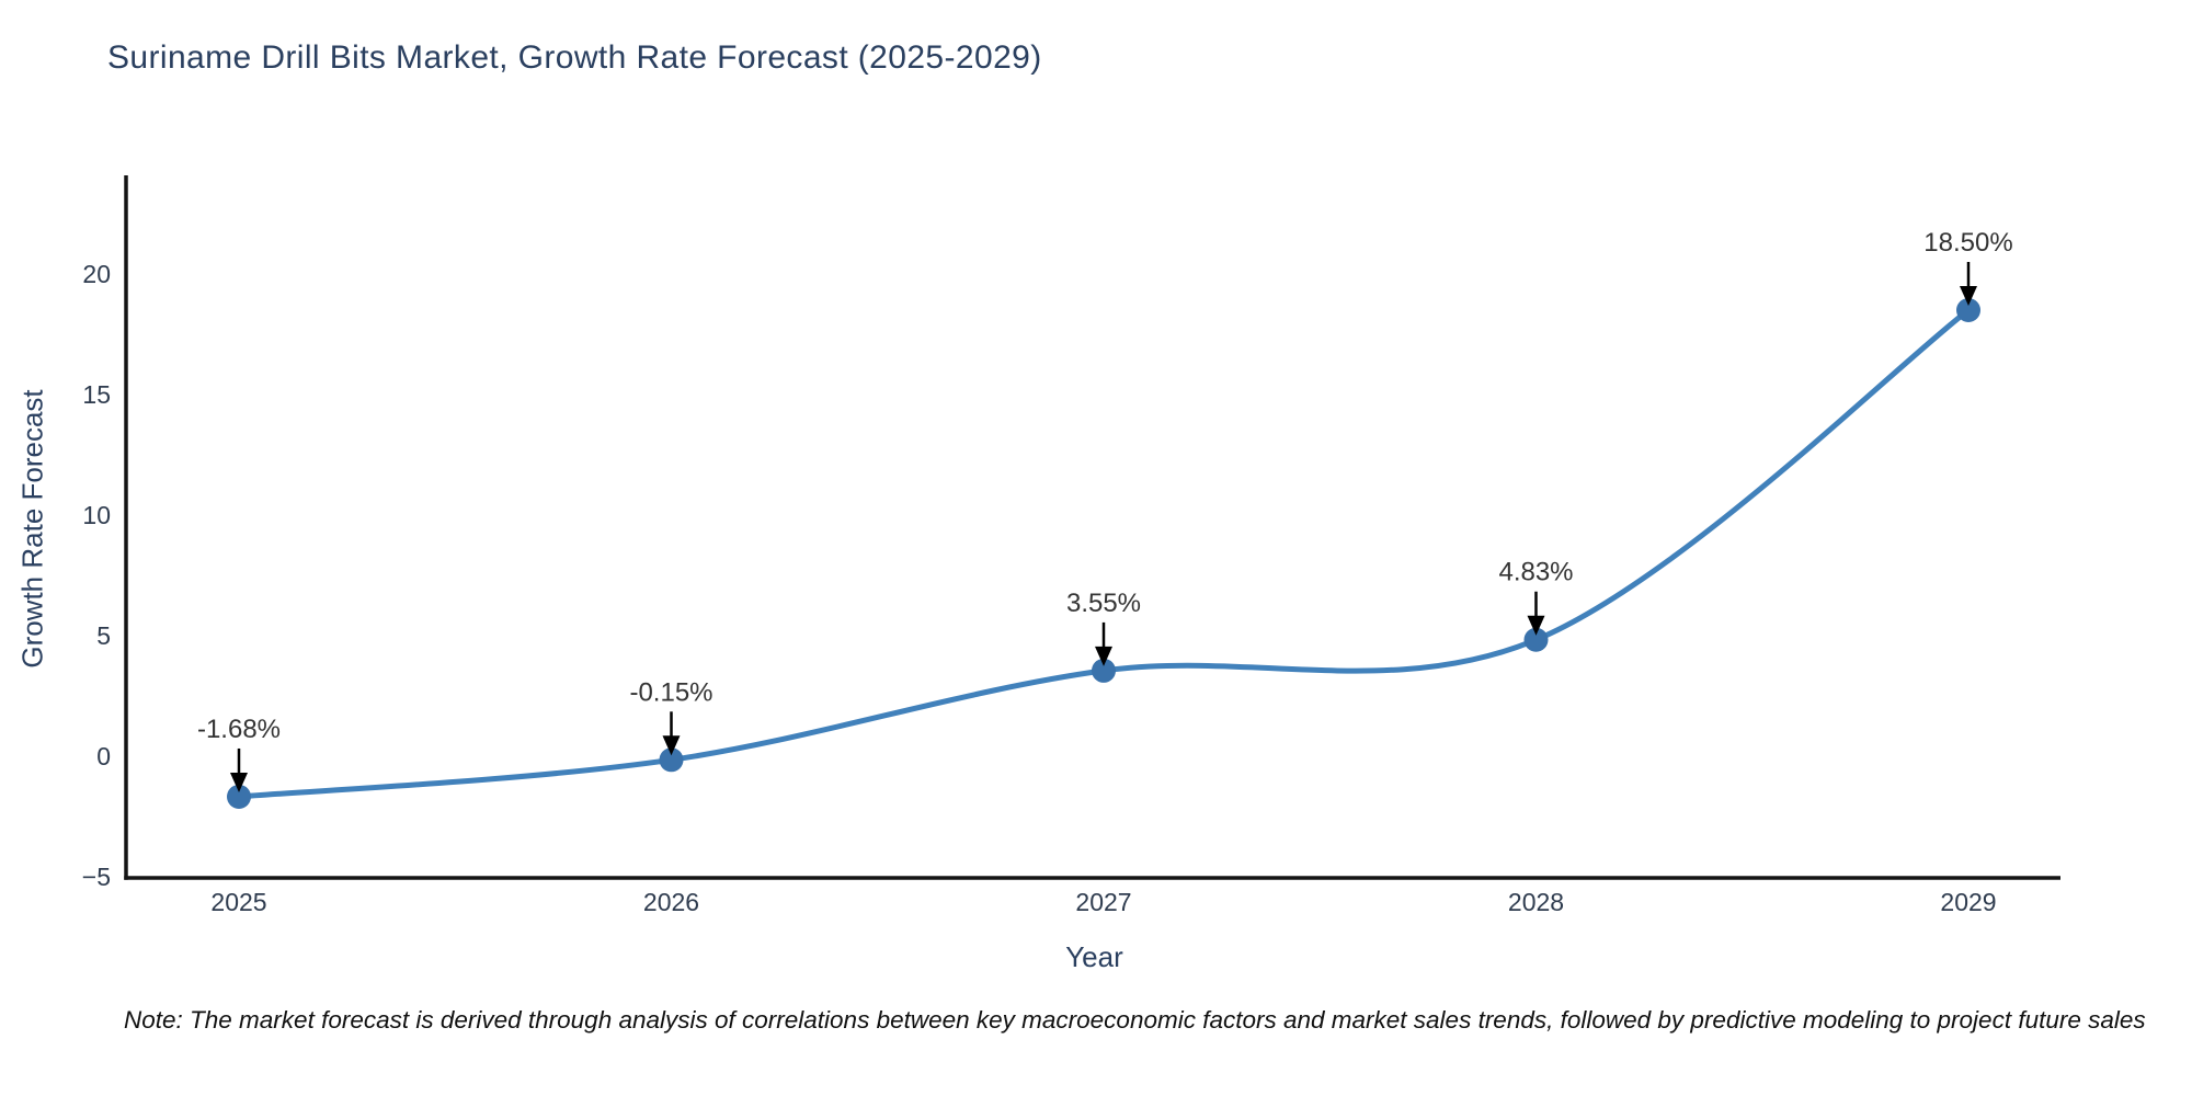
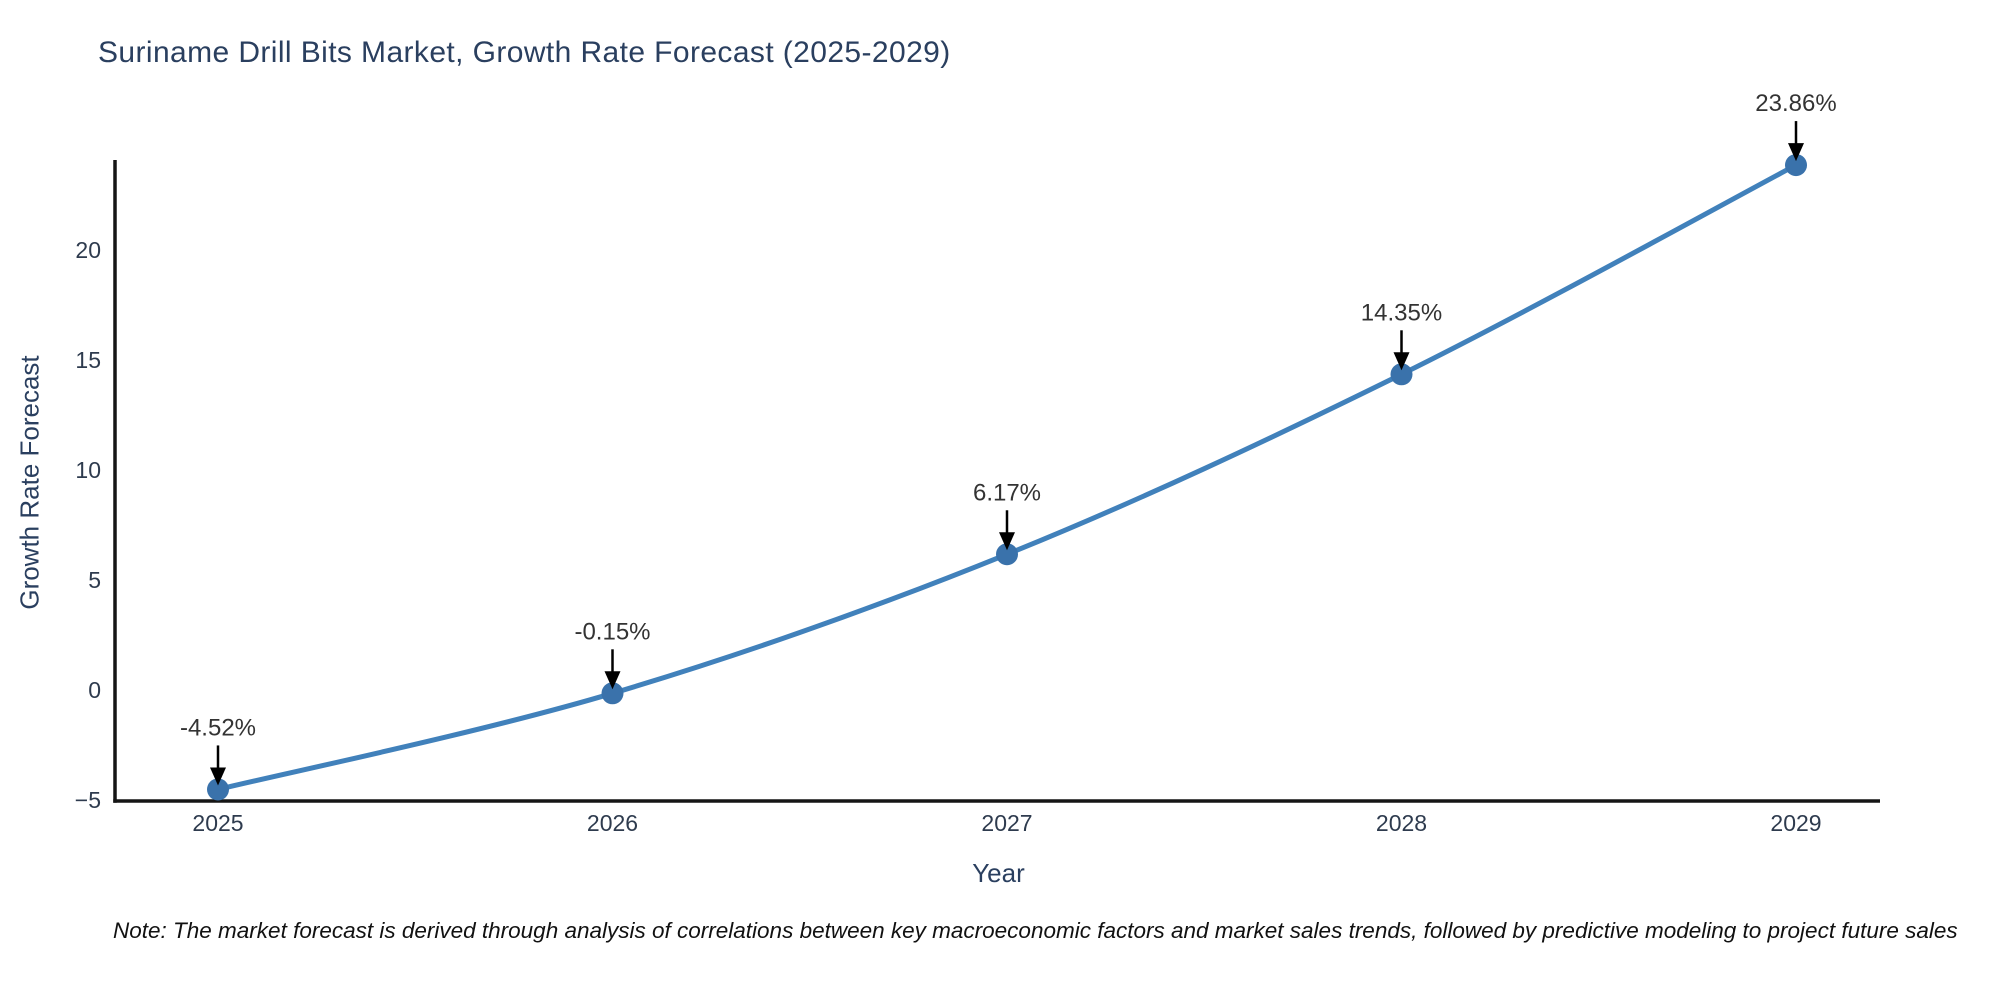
2025: -1.68% -> -4.52%
2027: 3.55% -> 6.17%
2028: 4.83% -> 14.35%
2029: 18.50% -> 23.86%
